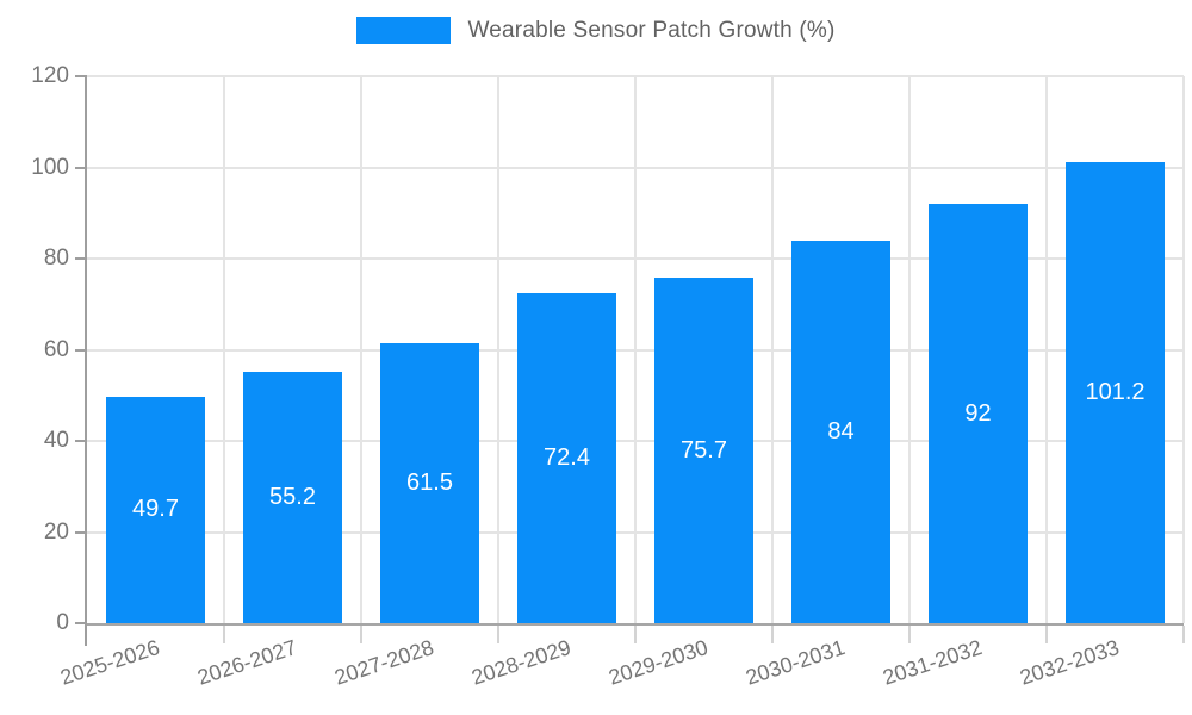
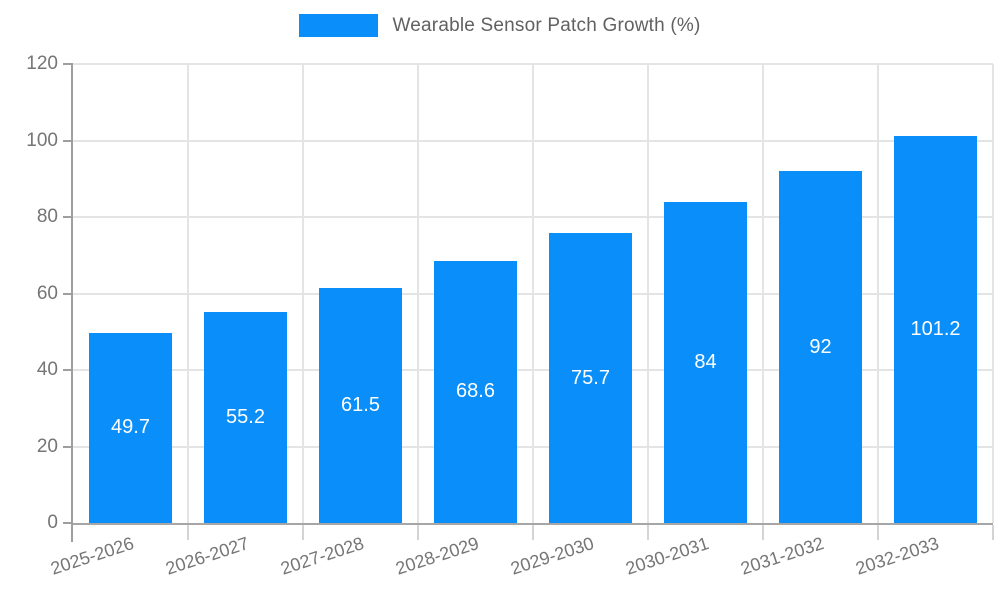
2028-2029: 72.4 -> 68.6
